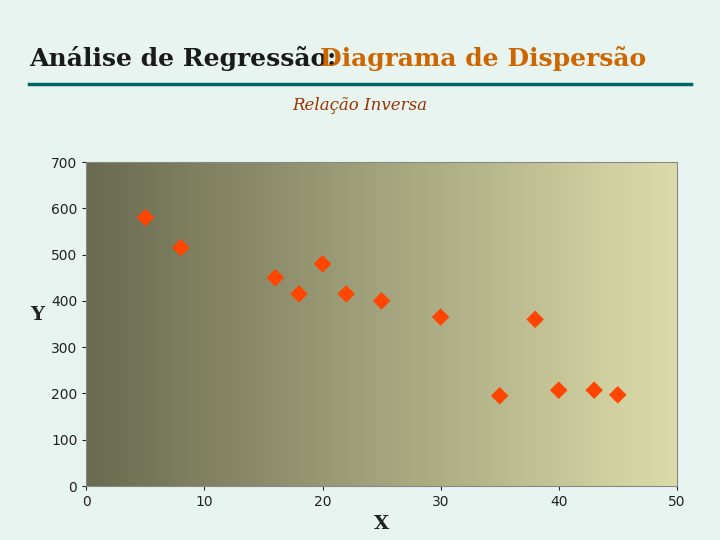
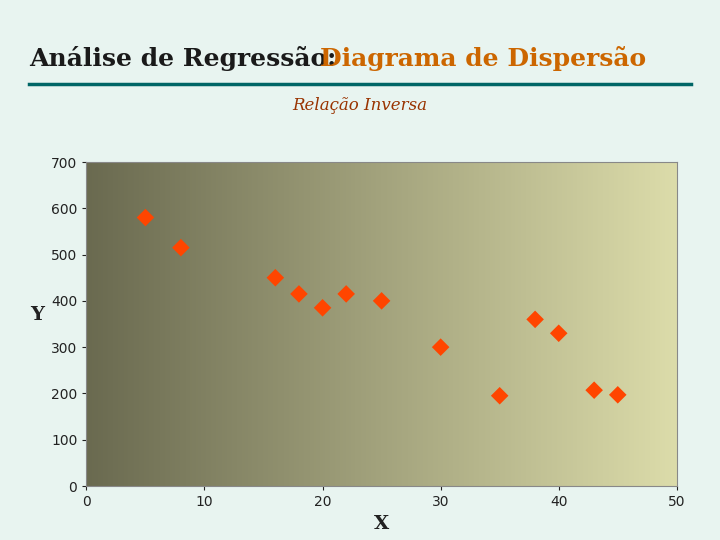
20: 480 -> 385
30: 365 -> 300
40: 207 -> 330
